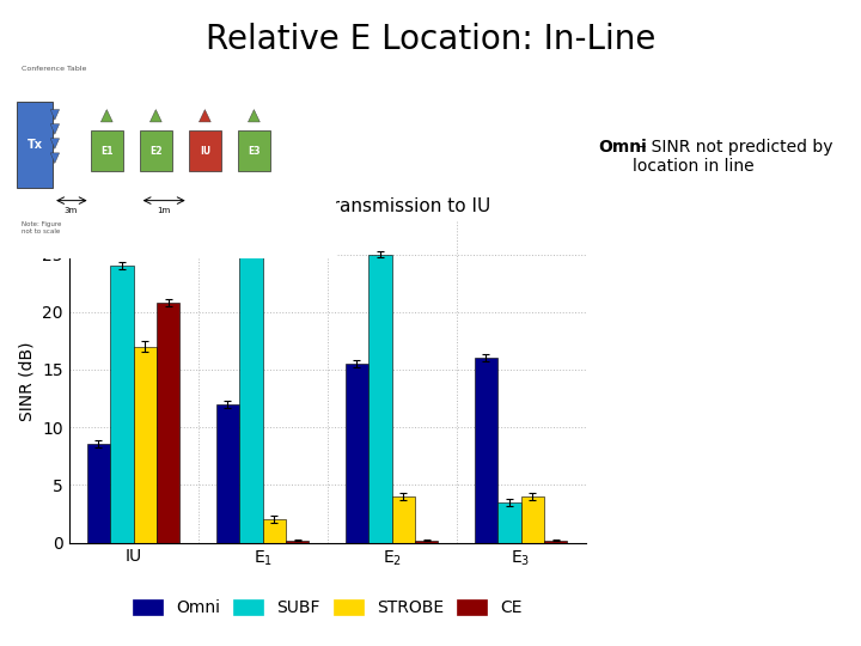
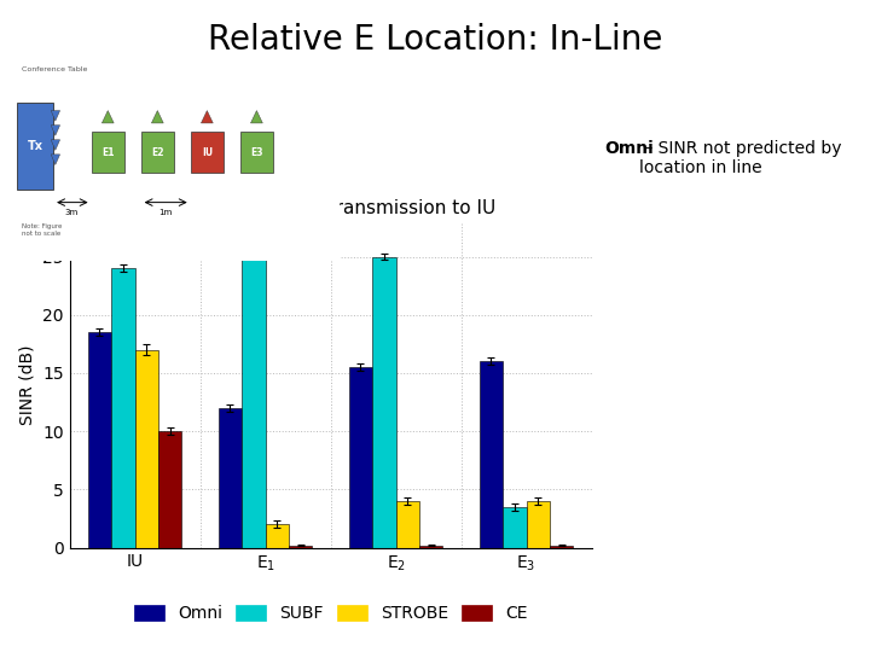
Omni/IU: 8.6 -> 18.5
CE/IU: 20.8 -> 10.0
